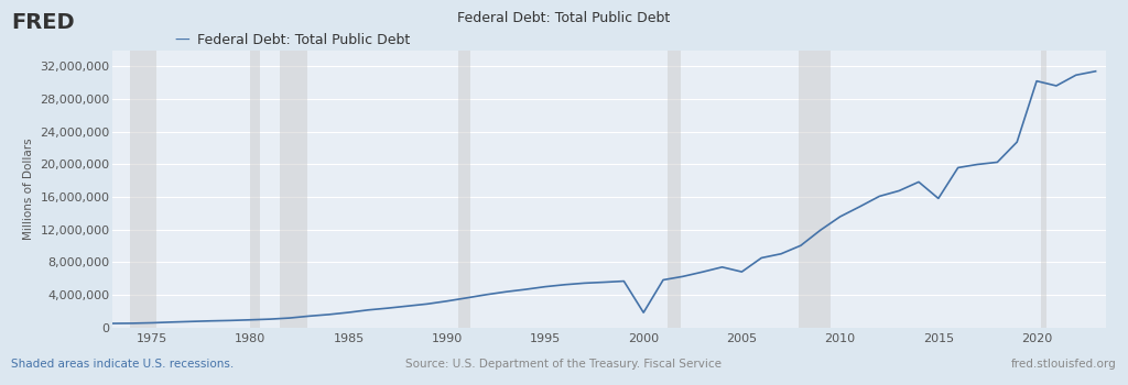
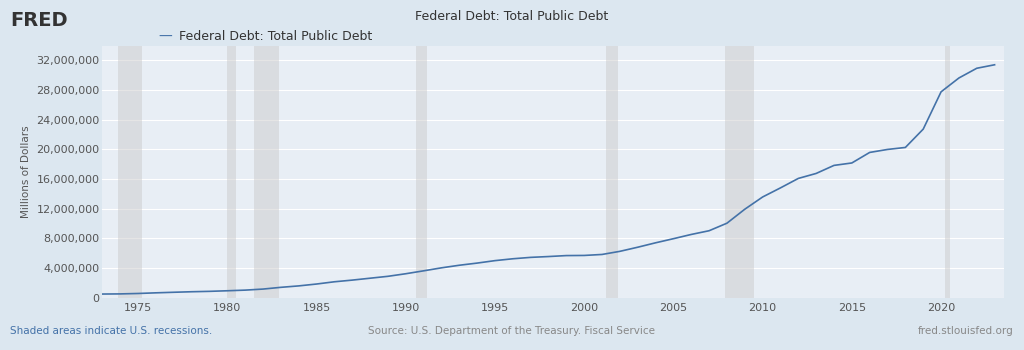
2000: 1,800,000 -> 5,700,000
2005: 6,800,000 -> 7,900,000
2015: 15,800,000 -> 18,200,000
2020: 30,200,000 -> 27,700,000
